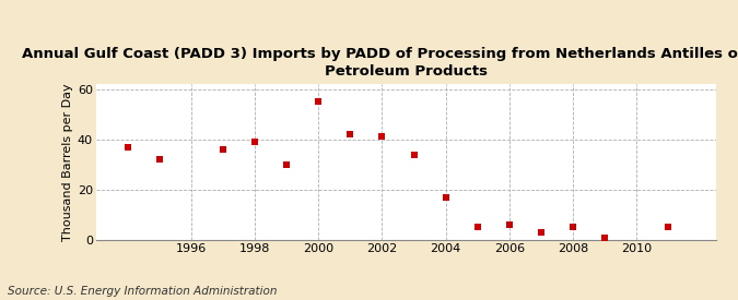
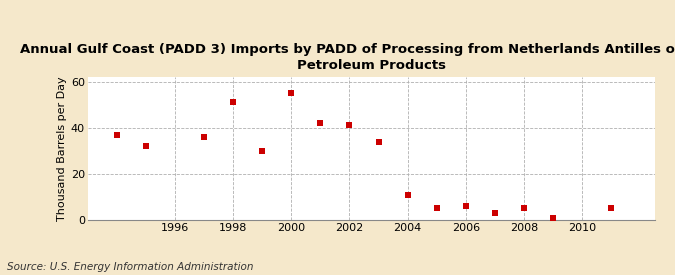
1998: 39 -> 51
2004: 17 -> 11
